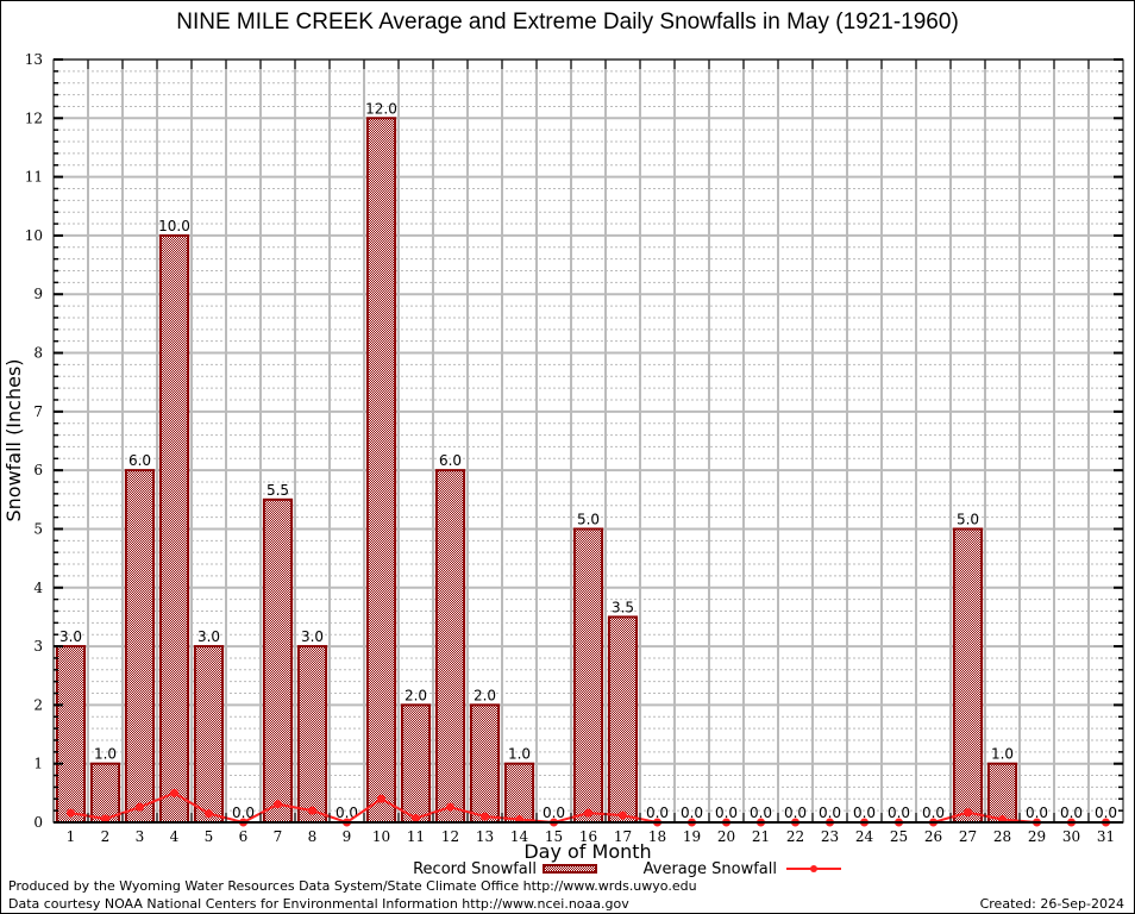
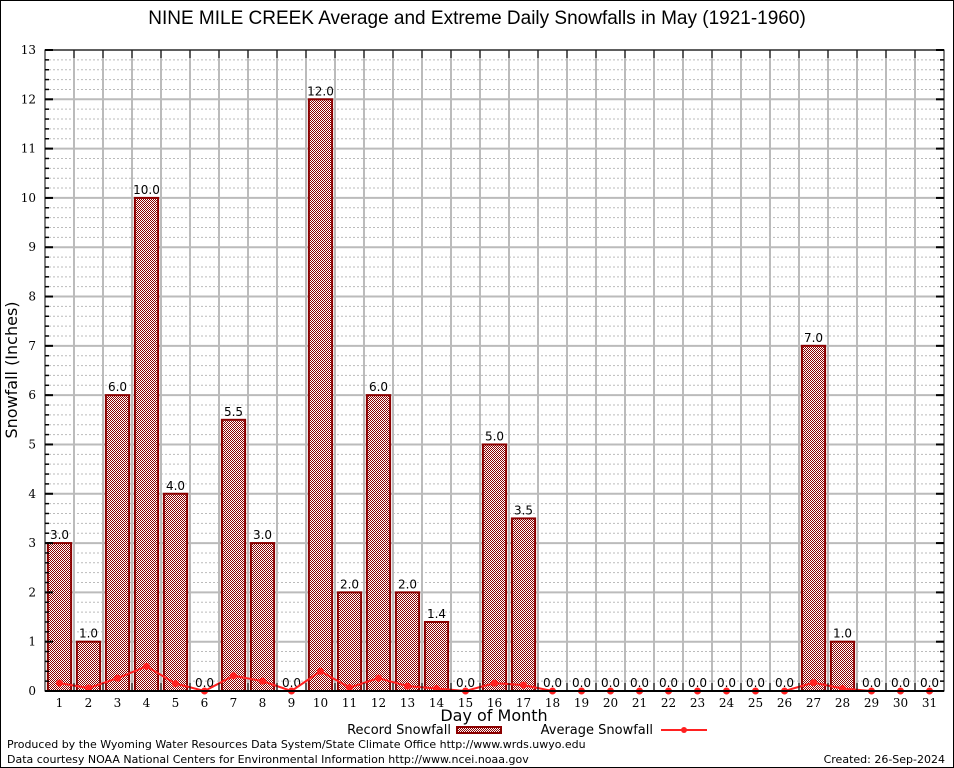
Record Snowfall/5: 3.0 -> 4.0
Record Snowfall/14: 1.0 -> 1.4
Record Snowfall/27: 5.0 -> 7.0
